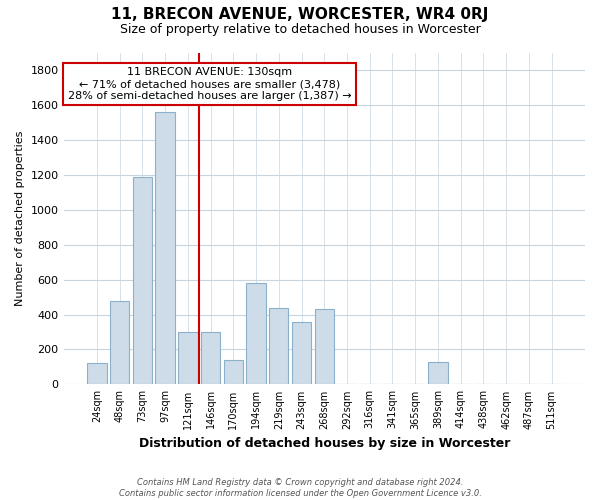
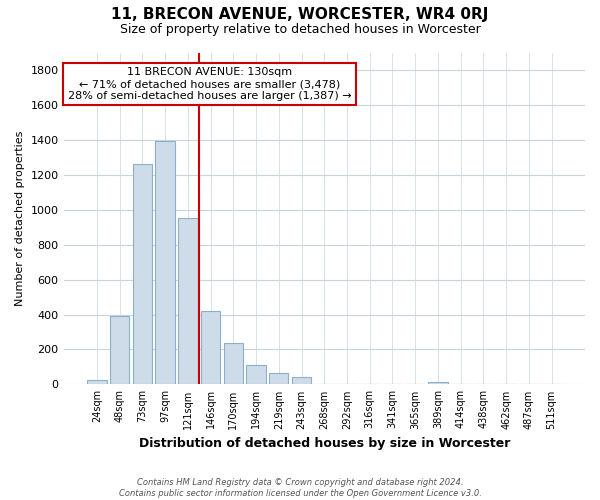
24sqm: 120 -> 20
48sqm: 480 -> 390
73sqm: 1190 -> 1260
97sqm: 1560 -> 1400
121sqm: 300 -> 950
146sqm: 300 -> 420
170sqm: 140 -> 240
194sqm: 580 -> 110
219sqm: 440 -> 60
243sqm: 360 -> 40
268sqm: 430 -> 0
389sqm: 130 -> 20
